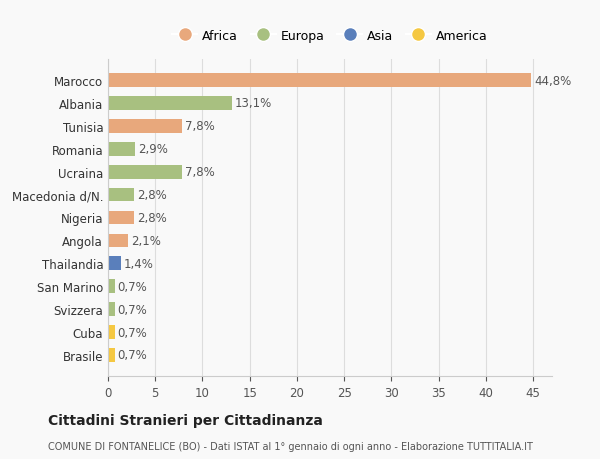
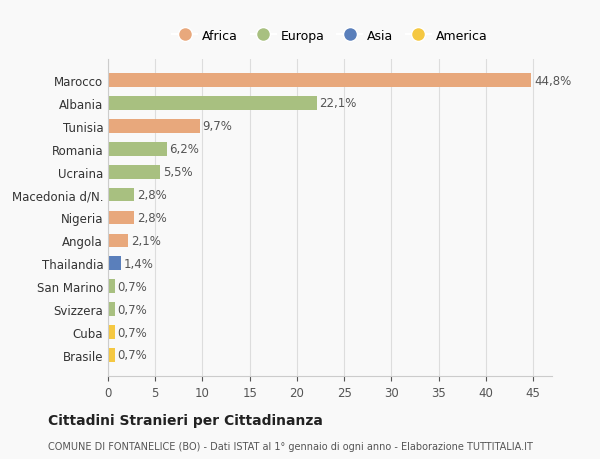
Albania: 13,1% -> 22,1%
Tunisia: 7,8% -> 9,7%
Romania: 2,9% -> 6,2%
Ucraina: 7,8% -> 5,5%
